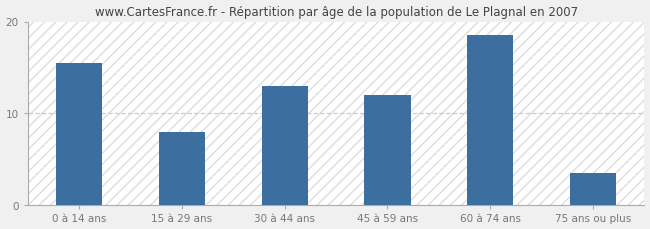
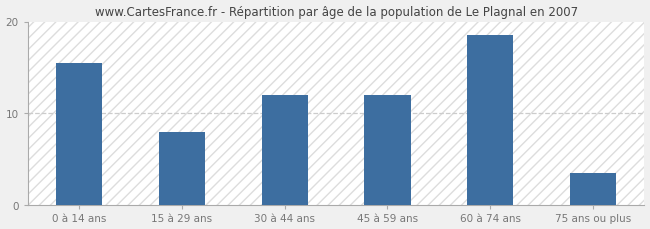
30 à 44 ans: 13.0 -> 12.0
